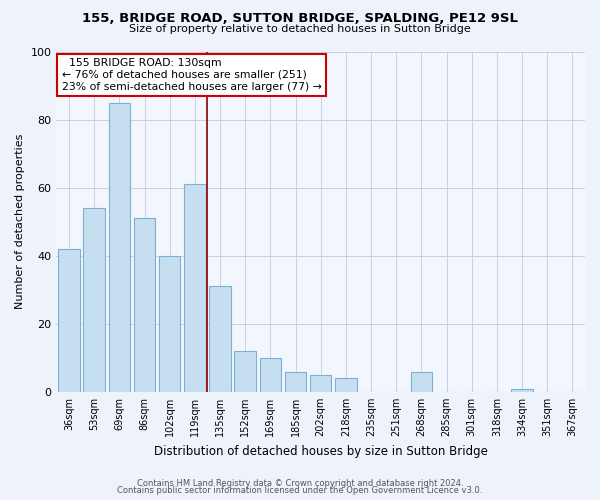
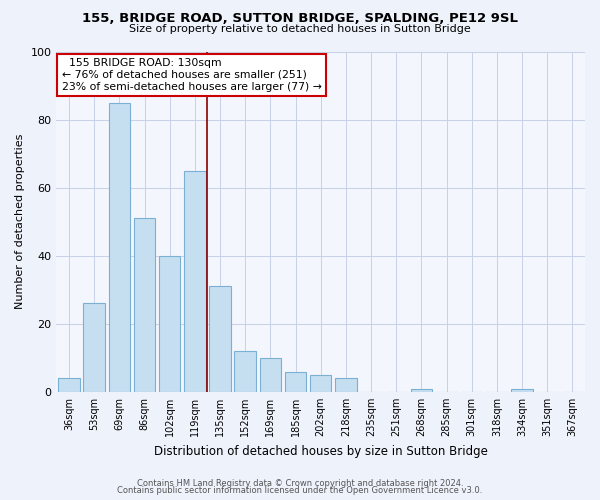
36sqm: 42 -> 4
53sqm: 54 -> 26
119sqm: 61 -> 65
268sqm: 6 -> 1
